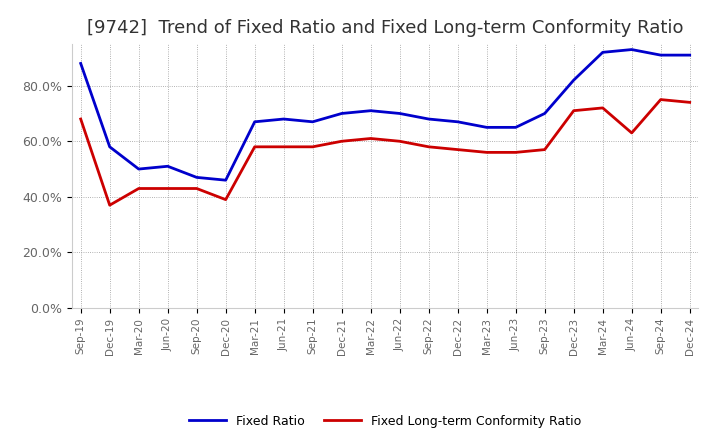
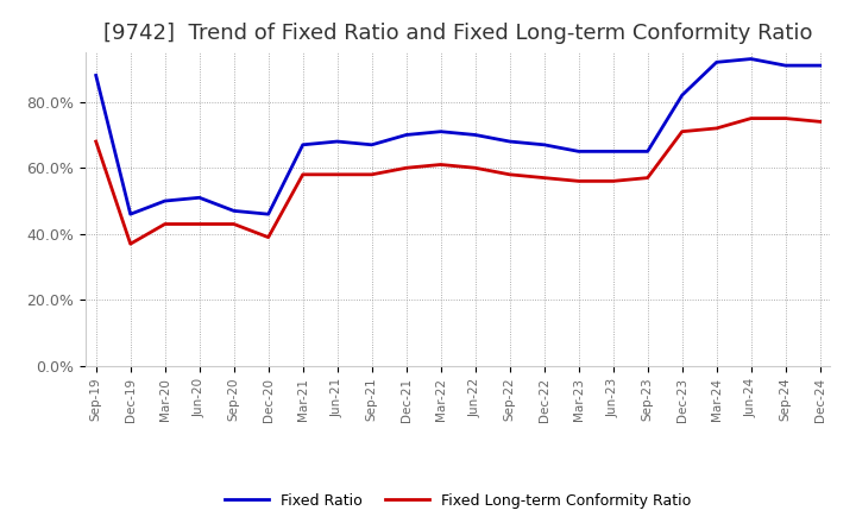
Fixed Ratio/Dec-19: 58% -> 46%
Fixed Ratio/Sep-23: 70% -> 65%
Fixed Long-term Conformity Ratio/Jun-24: 63% -> 75%
